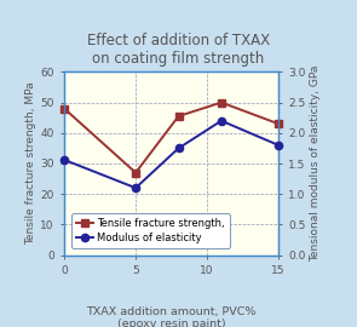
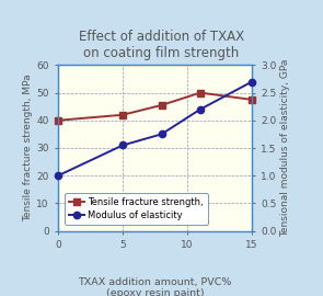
Tensile fracture strength,/0: 48.0 -> 40.0
Modulus of elasticity/0: 1.56 -> 1.00
Tensile fracture strength,/5: 27.0 -> 42.0
Modulus of elasticity/5: 1.10 -> 1.55
Tensile fracture strength,/15: 43.0 -> 47.5
Modulus of elasticity/15: 1.80 -> 2.70
